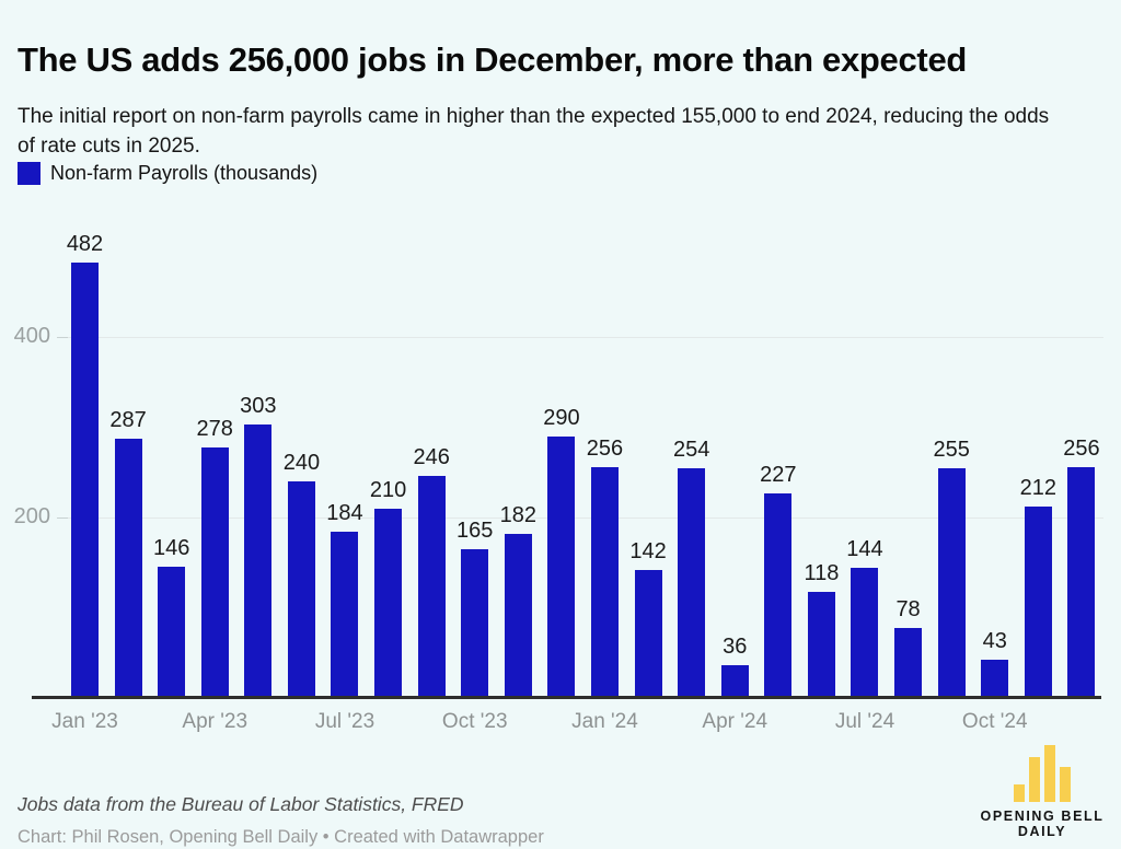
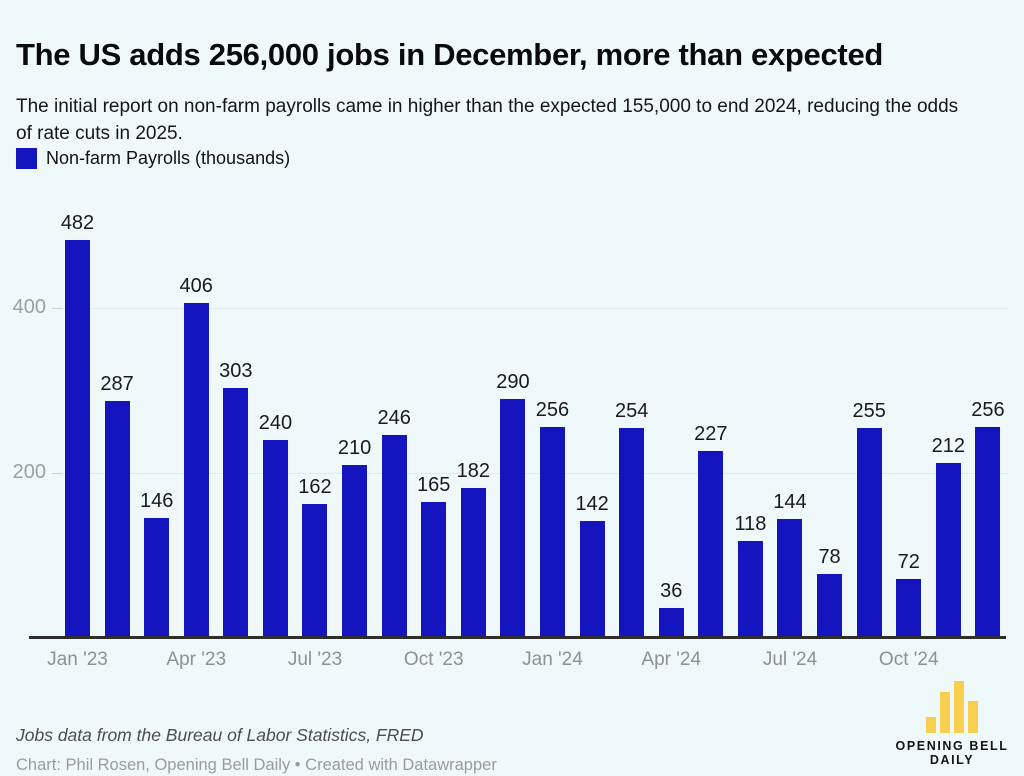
Apr '23: 278 -> 406
Jul '23: 184 -> 162
Oct '24: 43 -> 72
